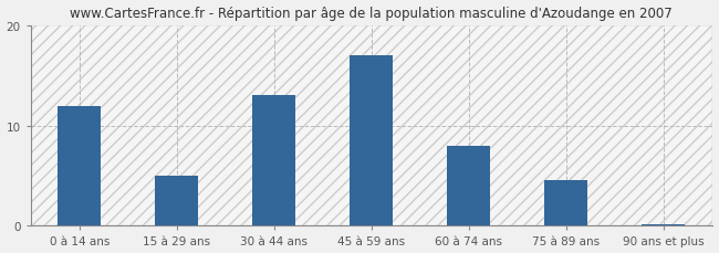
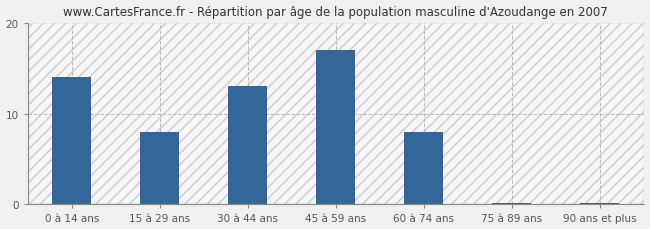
0 à 14 ans: 12.0 -> 14.0
15 à 29 ans: 5.0 -> 8.0
75 à 89 ans: 4.6 -> 0.2
